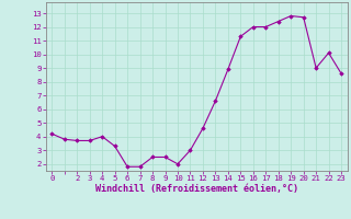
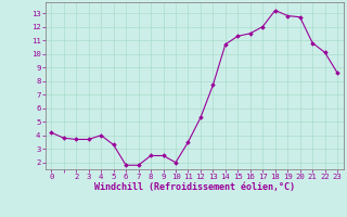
11: 3.0 -> 3.5
12: 4.6 -> 5.3
13: 6.6 -> 7.7
14: 8.9 -> 10.7
16: 12.0 -> 11.5
18: 12.4 -> 13.2
21: 9.0 -> 10.8
